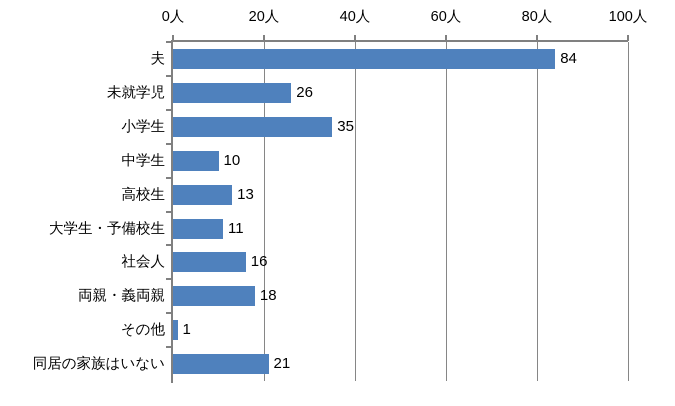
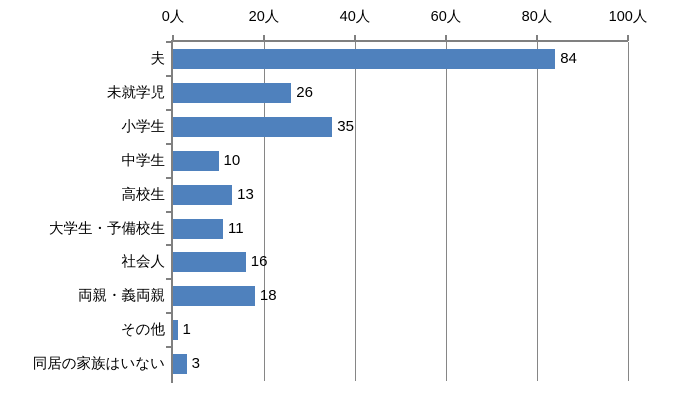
同居の家族はいない: 21 -> 3
